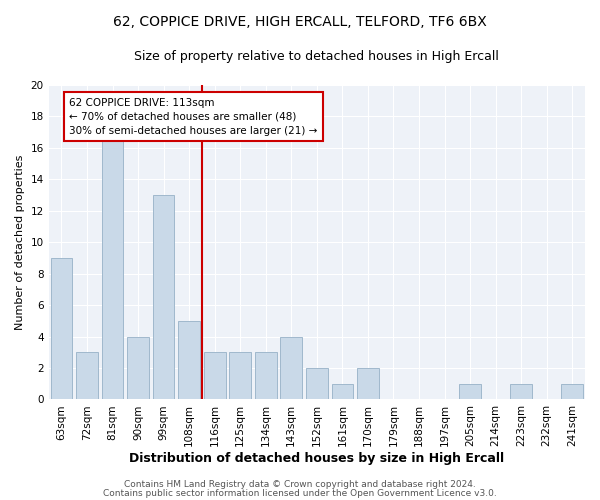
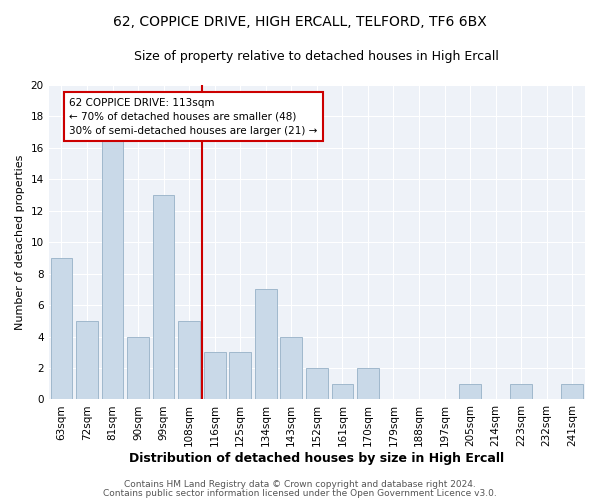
72sqm: 3 -> 5
134sqm: 3 -> 7
